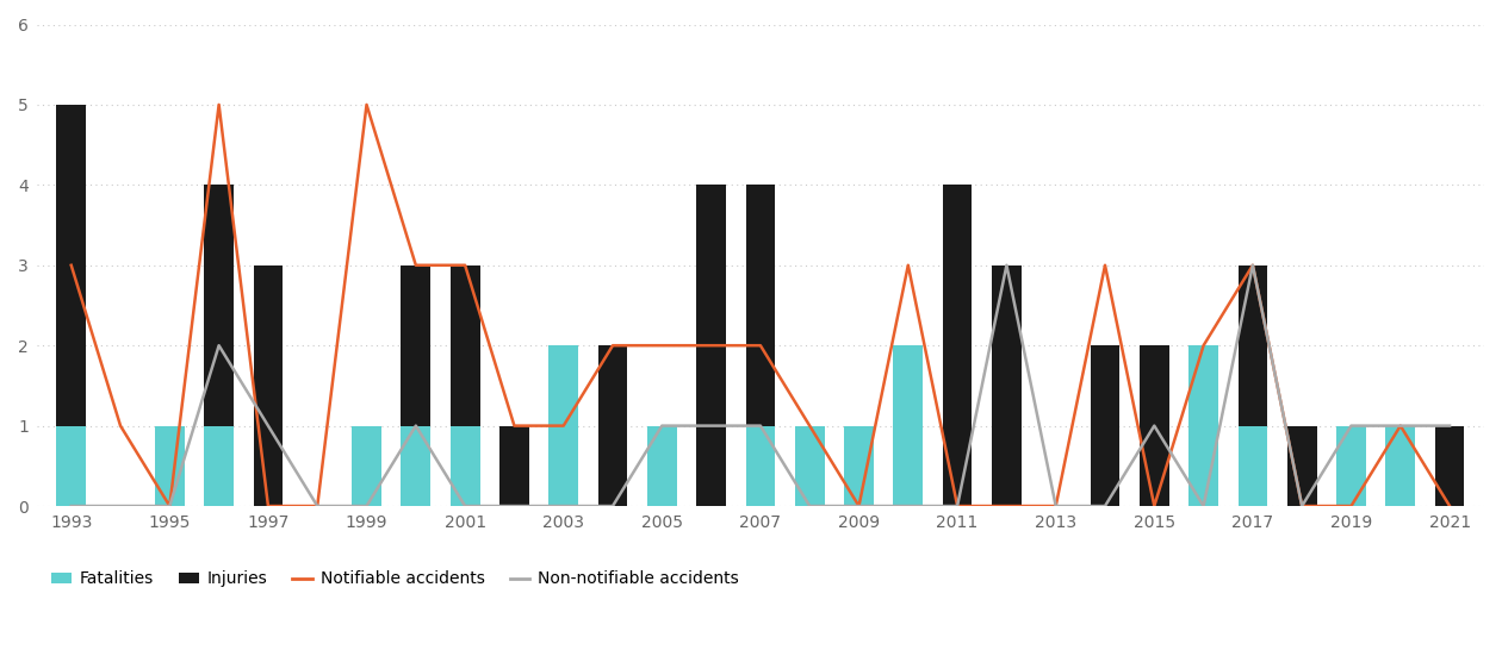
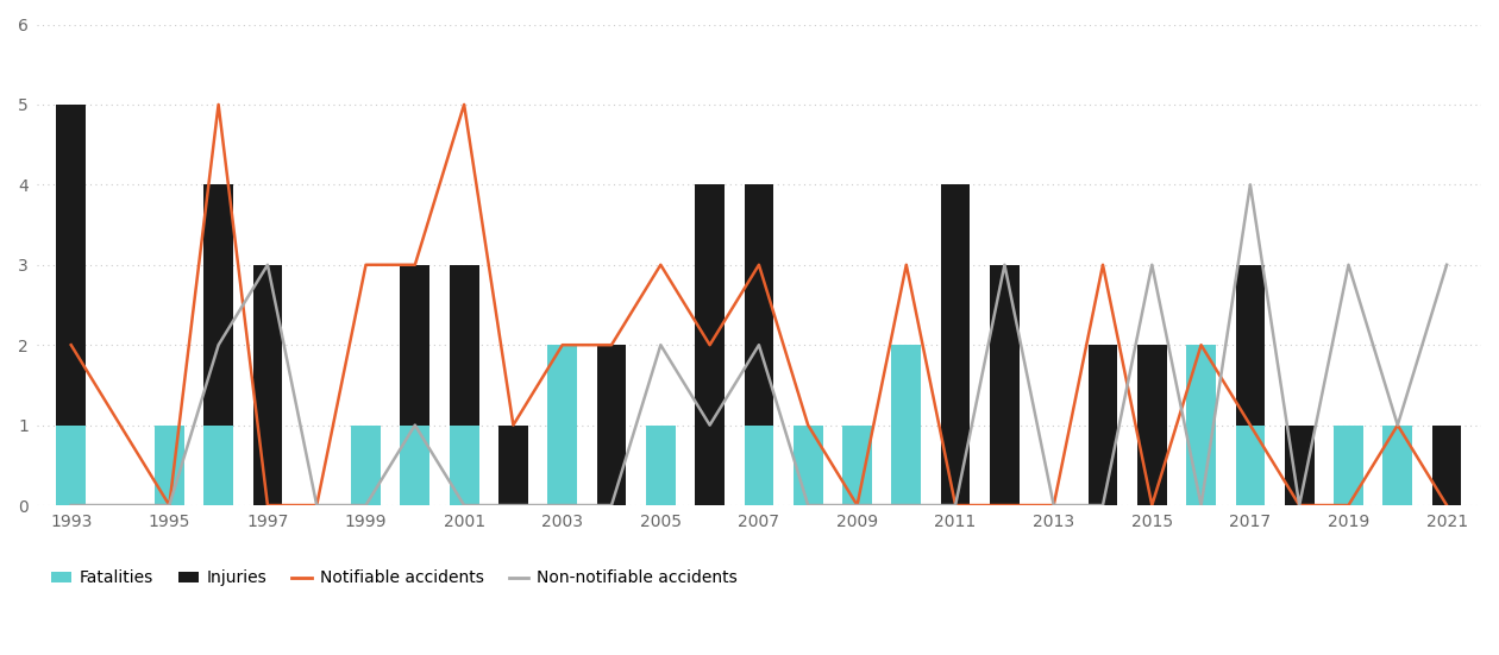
Notifiable accidents/1993: 3 -> 2
Non-notifiable accidents/1997: 1 -> 3
Notifiable accidents/1999: 5 -> 3
Notifiable accidents/2001: 3 -> 5
Notifiable accidents/2003: 1 -> 2
Notifiable accidents/2005: 2 -> 3
Non-notifiable accidents/2005: 1 -> 2
Notifiable accidents/2007: 2 -> 3
Non-notifiable accidents/2007: 1 -> 2
Non-notifiable accidents/2015: 1 -> 3
Notifiable accidents/2017: 3 -> 1
Non-notifiable accidents/2017: 3 -> 4
Non-notifiable accidents/2019: 1 -> 3
Non-notifiable accidents/2021: 1 -> 3
